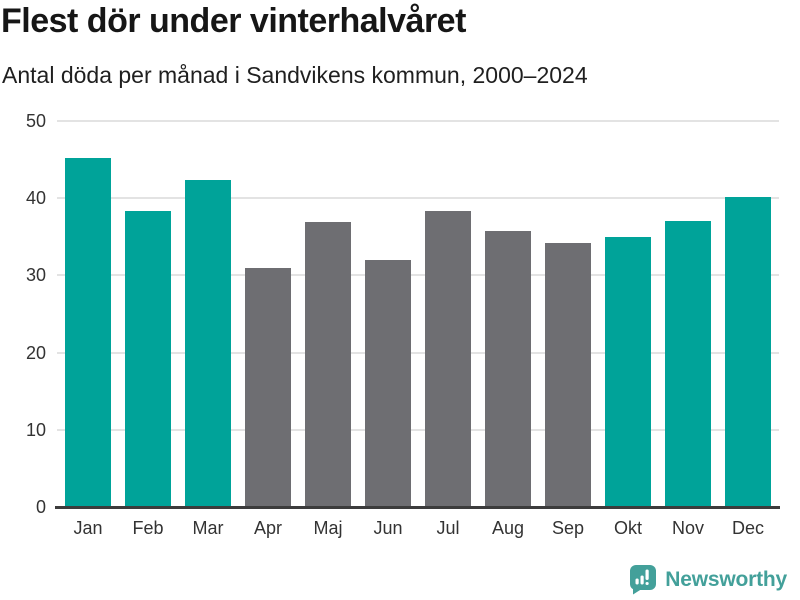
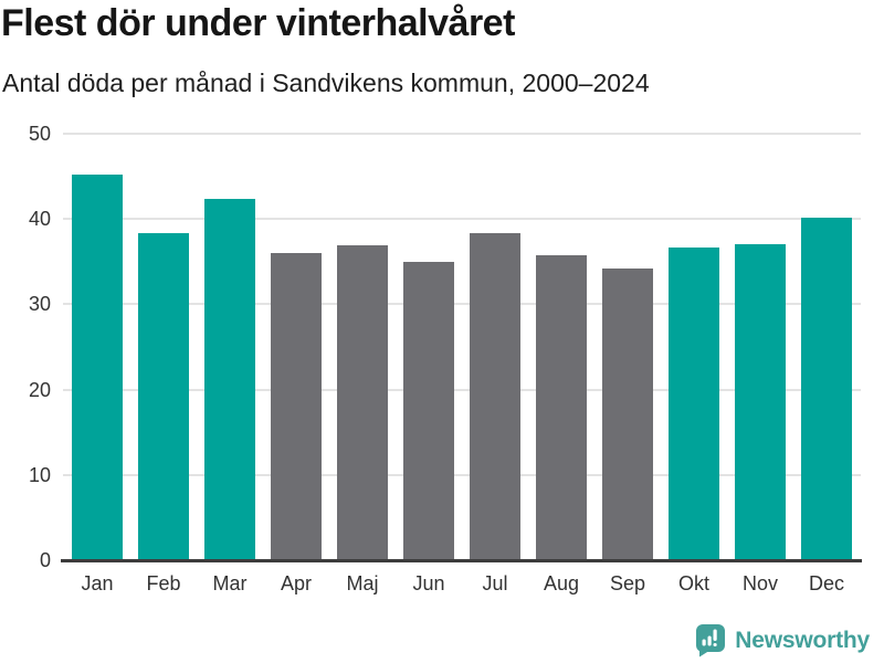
Apr: 31 -> 36
Jun: 32 -> 35
Okt: 35 -> 37
